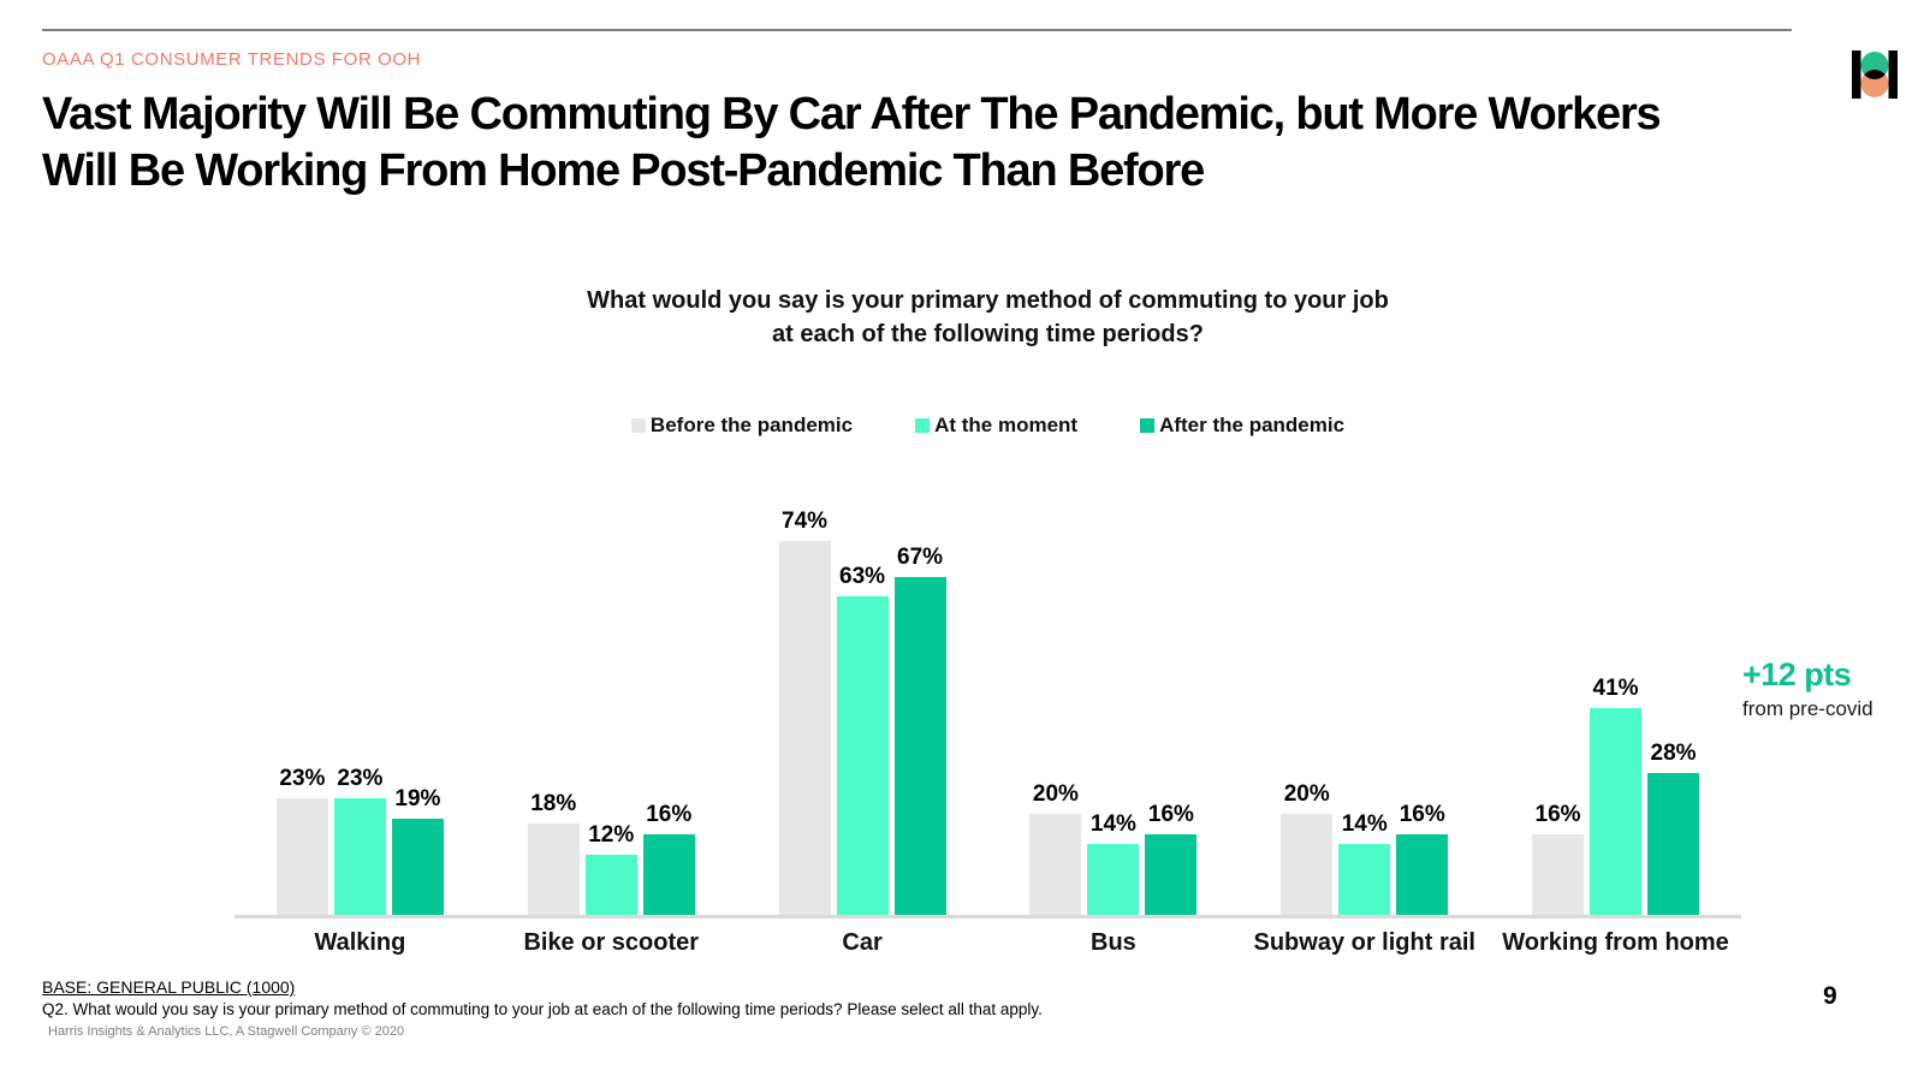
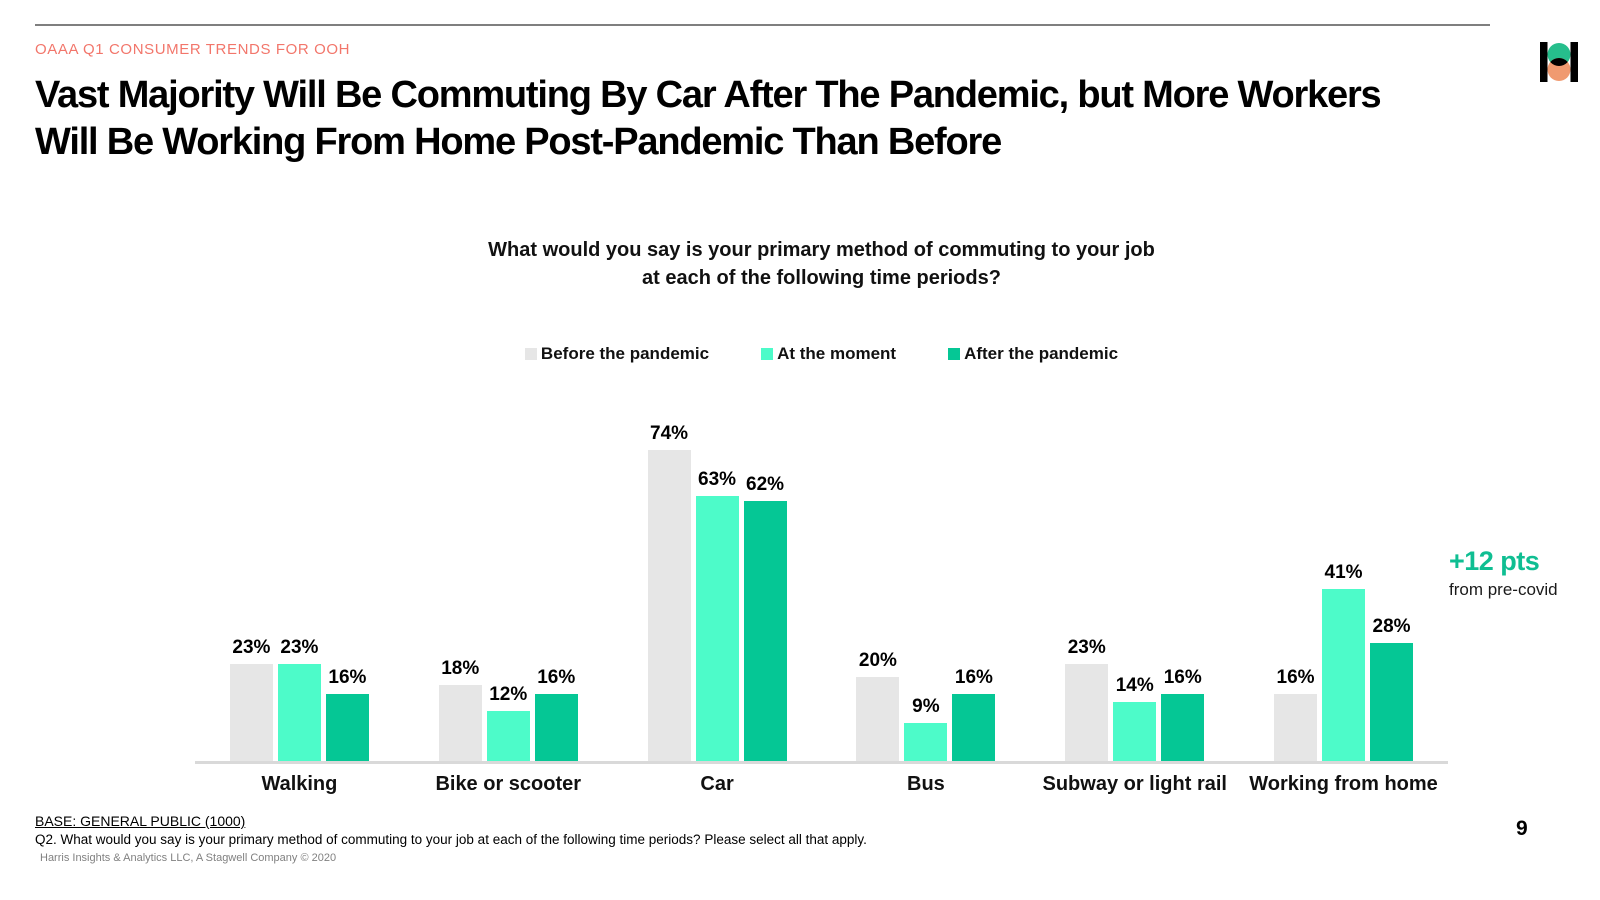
After the pandemic/Walking: 19% -> 16%
After the pandemic/Car: 67% -> 62%
At the moment/Bus: 14% -> 9%
Before the pandemic/Subway or light rail: 20% -> 23%
